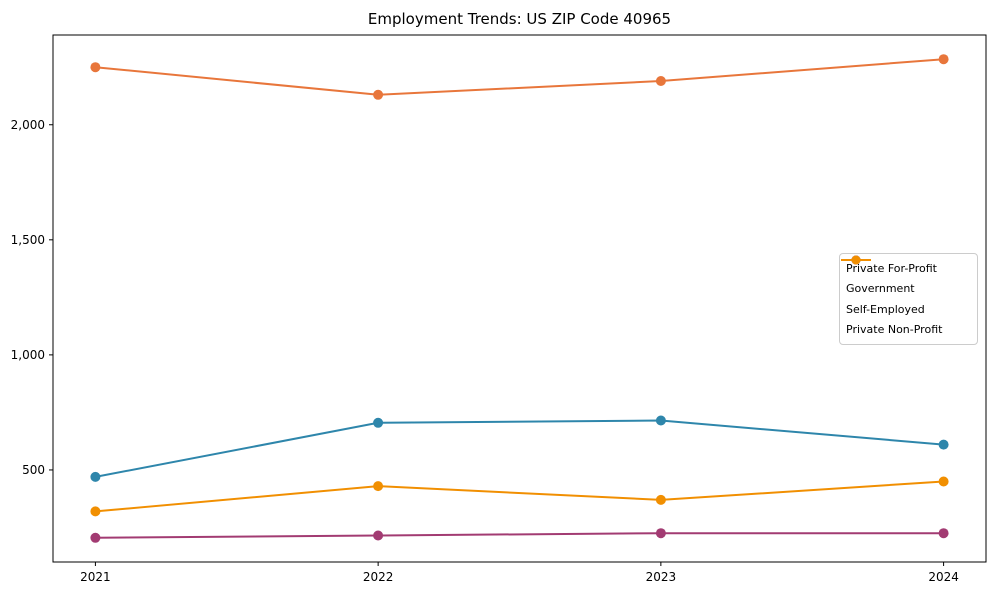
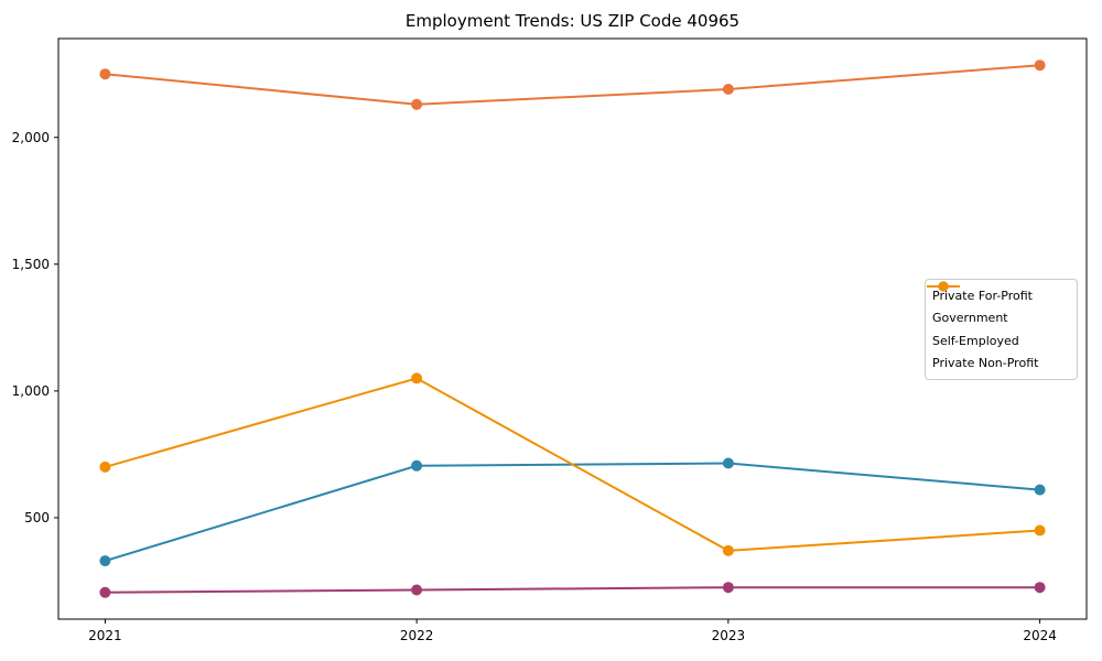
Government/2021: 470 -> 330
Private Non-Profit/2021: 320 -> 700
Private Non-Profit/2022: 430 -> 1050
